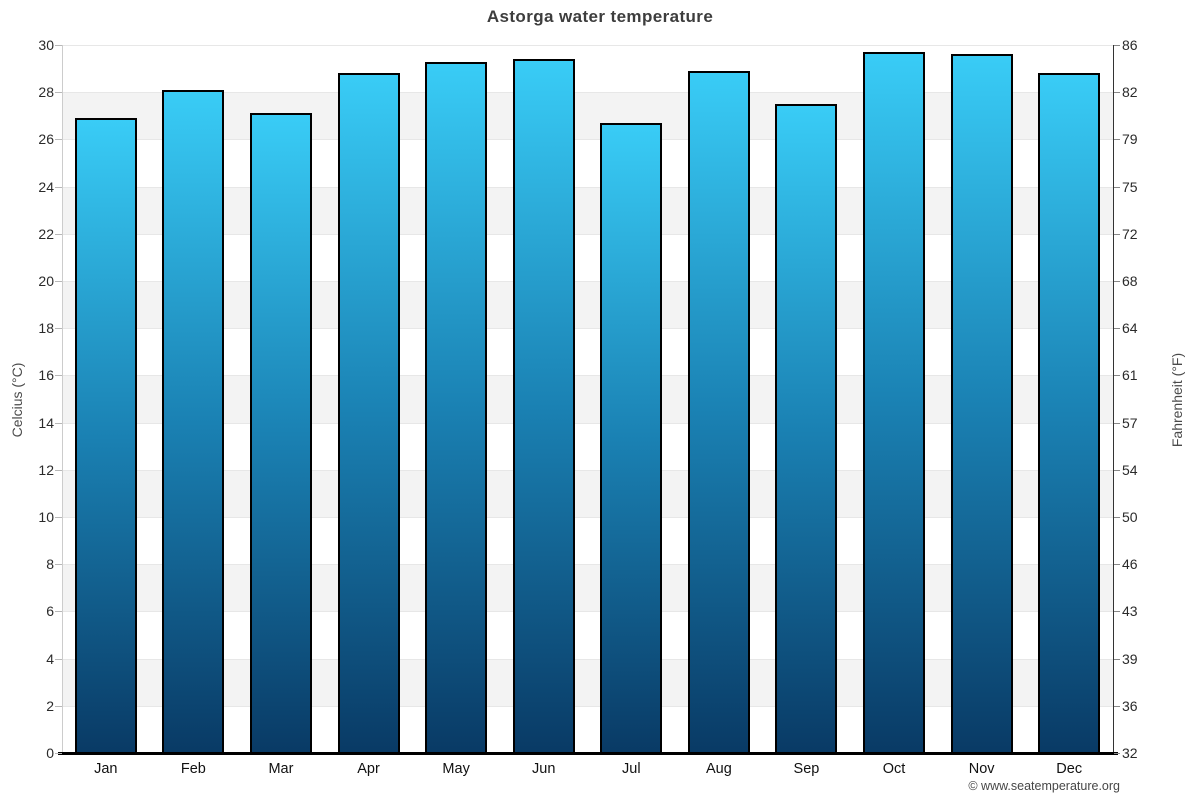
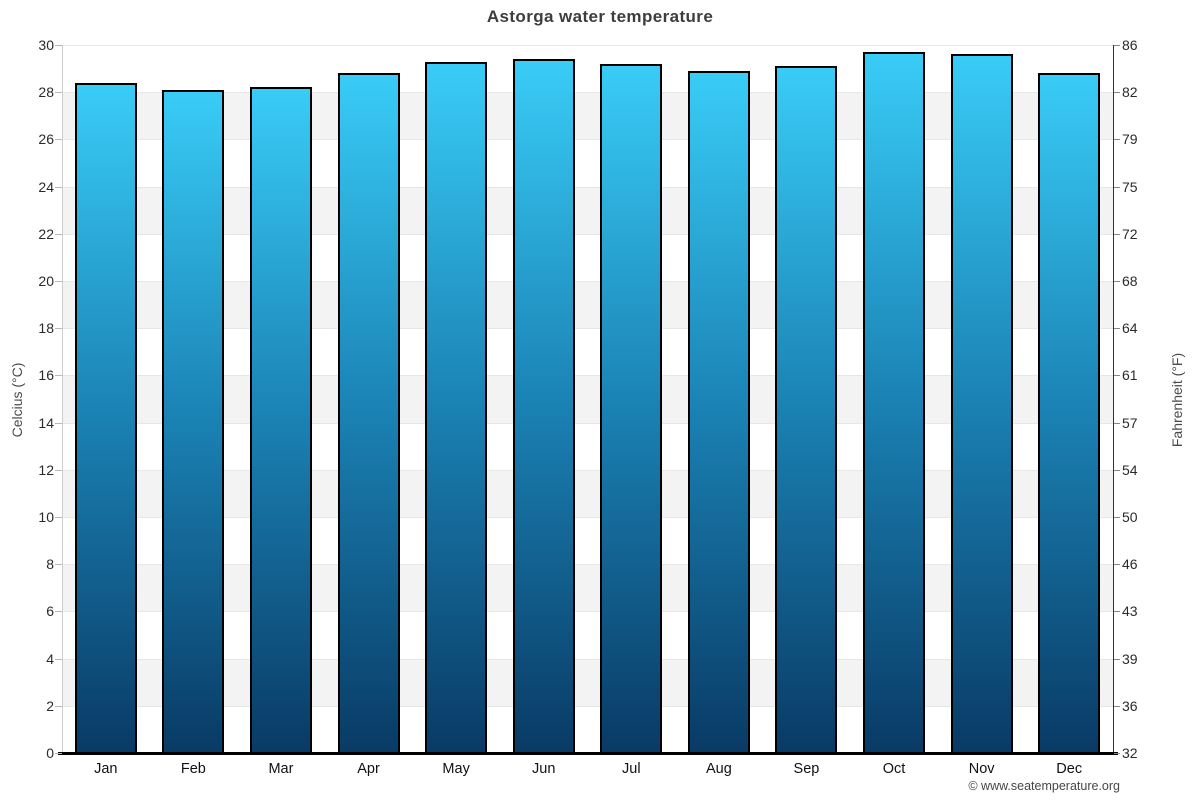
Jan: 26.9 -> 28.4
Mar: 27.1 -> 28.2
Jul: 26.7 -> 29.2
Sep: 27.5 -> 29.1
